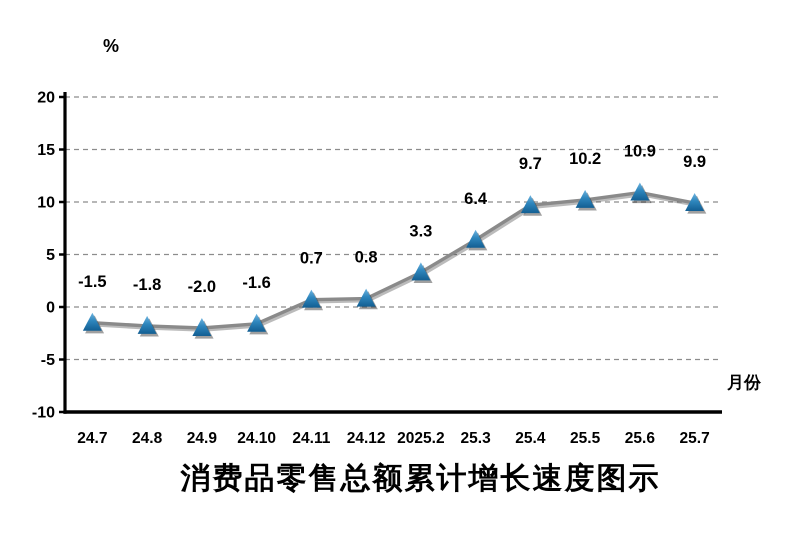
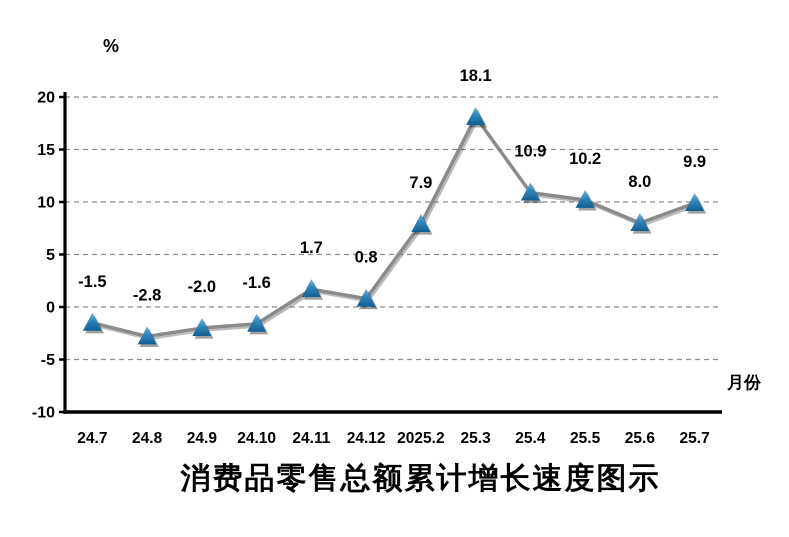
24.8: -1.8 -> -2.8
24.11: 0.7 -> 1.7
2025.2: 3.3 -> 7.9
25.3: 6.4 -> 18.1
25.4: 9.7 -> 10.9
25.6: 10.9 -> 8.0
